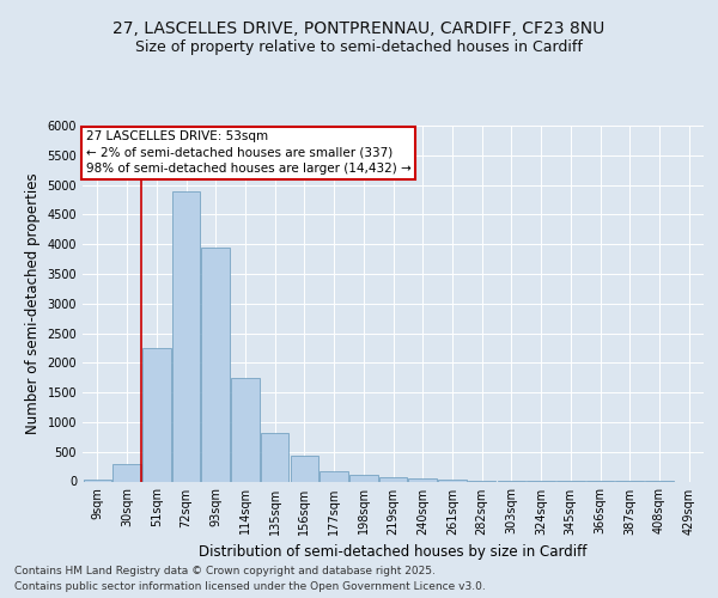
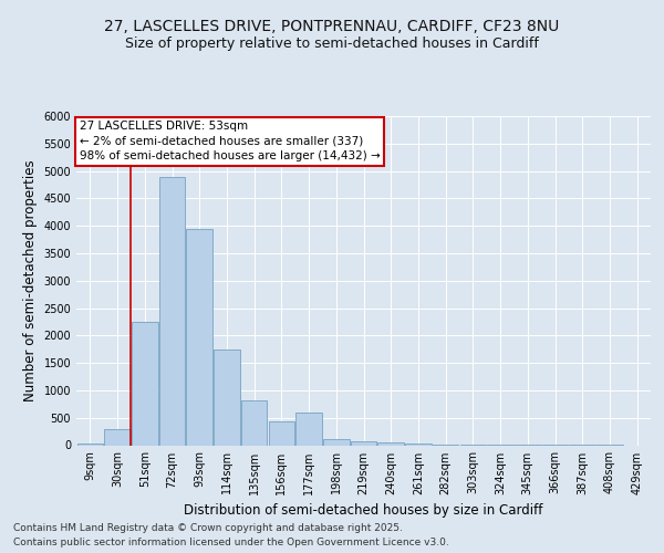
177sqm: 160 -> 600
